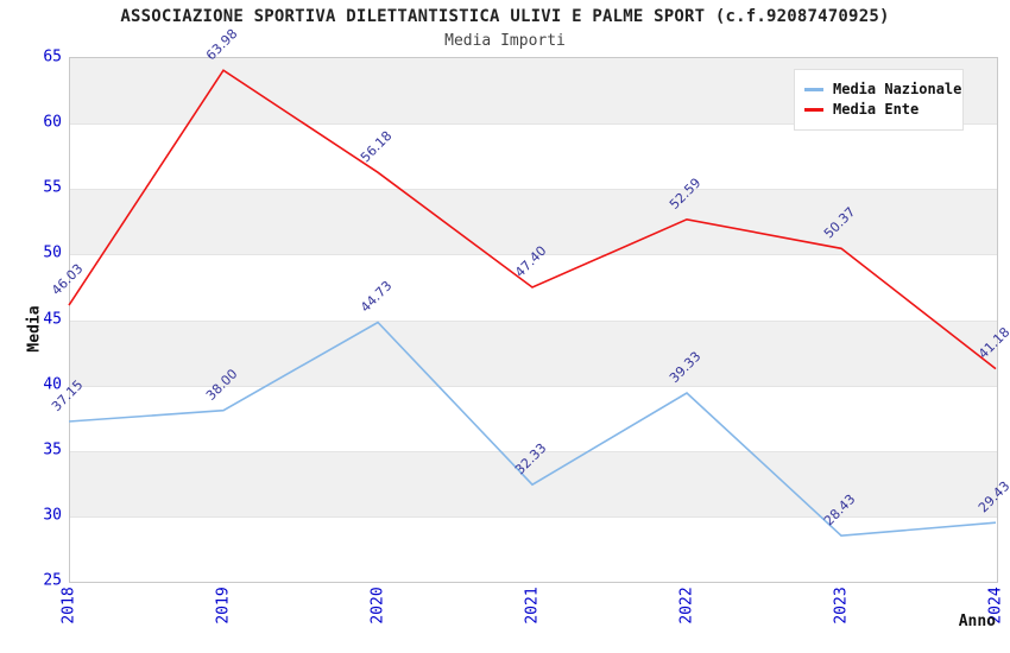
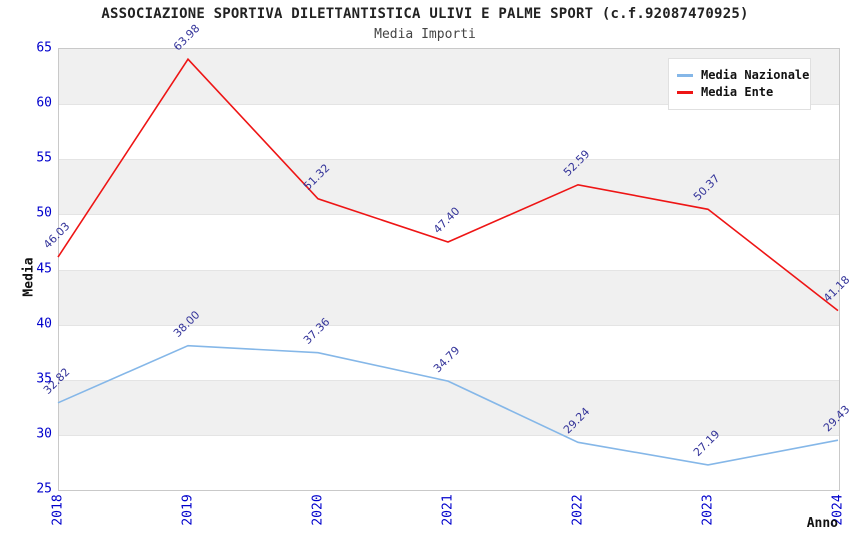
Media Nazionale/2018: 37.15 -> 32.82
Media Nazionale/2020: 44.73 -> 37.36
Media Ente/2020: 56.18 -> 51.32
Media Nazionale/2021: 32.33 -> 34.79
Media Nazionale/2022: 39.33 -> 29.24
Media Nazionale/2023: 28.43 -> 27.19
